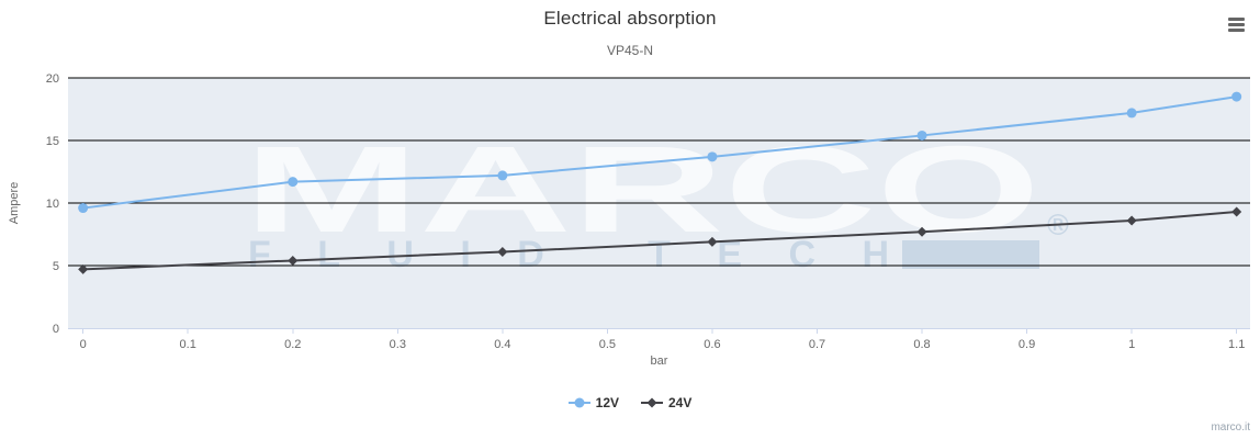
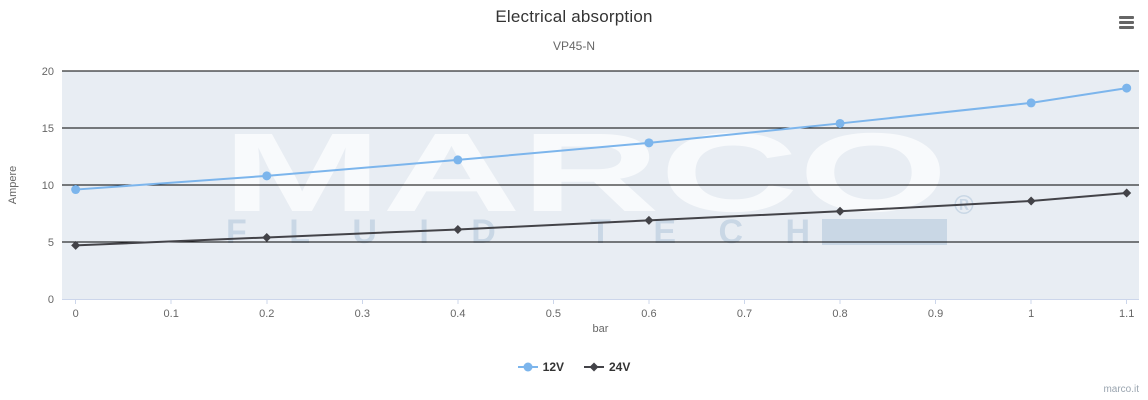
12V/0.2: 11.7 -> 10.8
